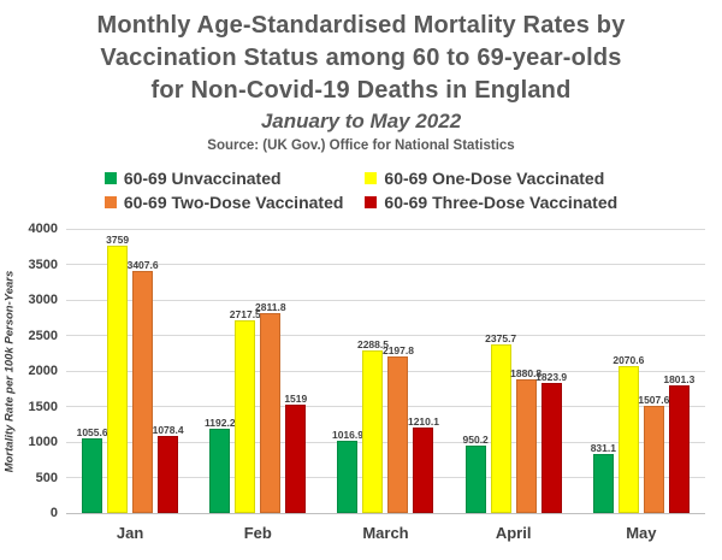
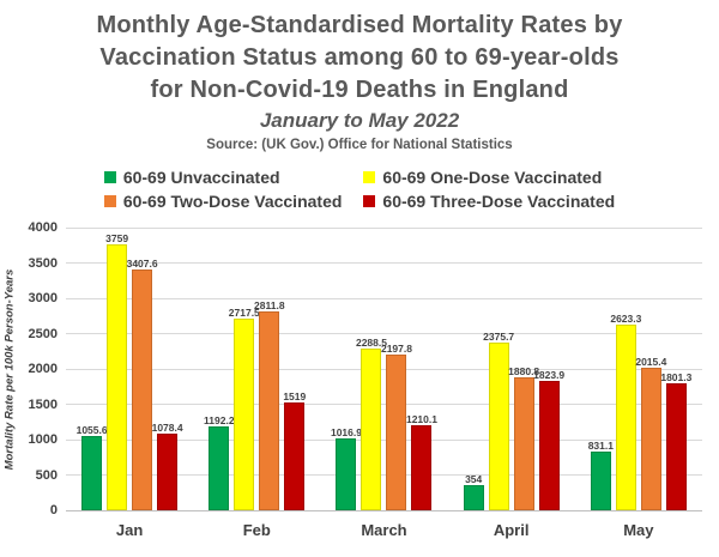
60-69 Unvaccinated/April: 950.2 -> 354
60-69 One-Dose Vaccinated/May: 2070.6 -> 2623.3
60-69 Two-Dose Vaccinated/May: 1507.6 -> 2015.4
